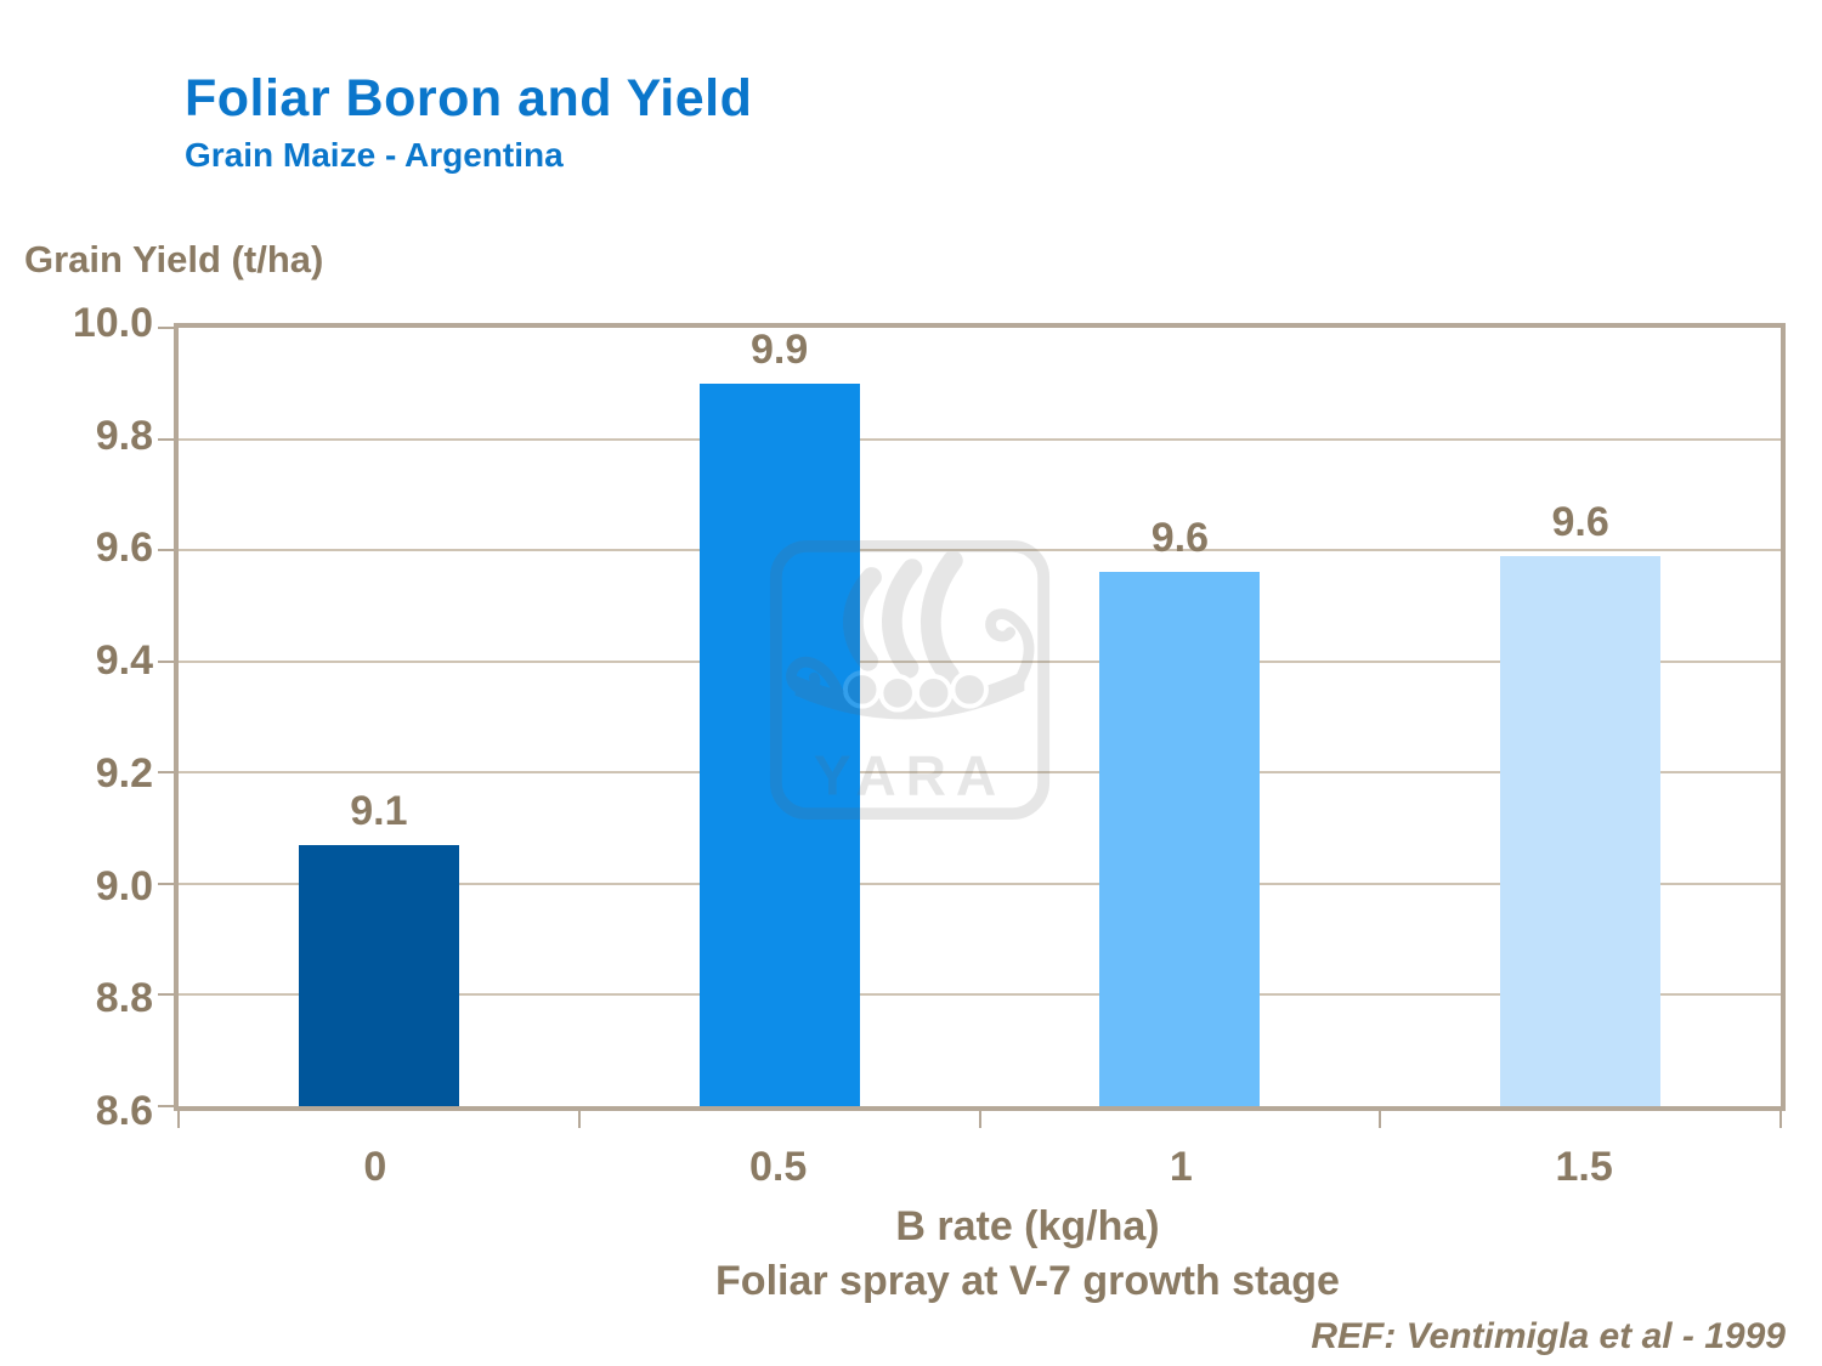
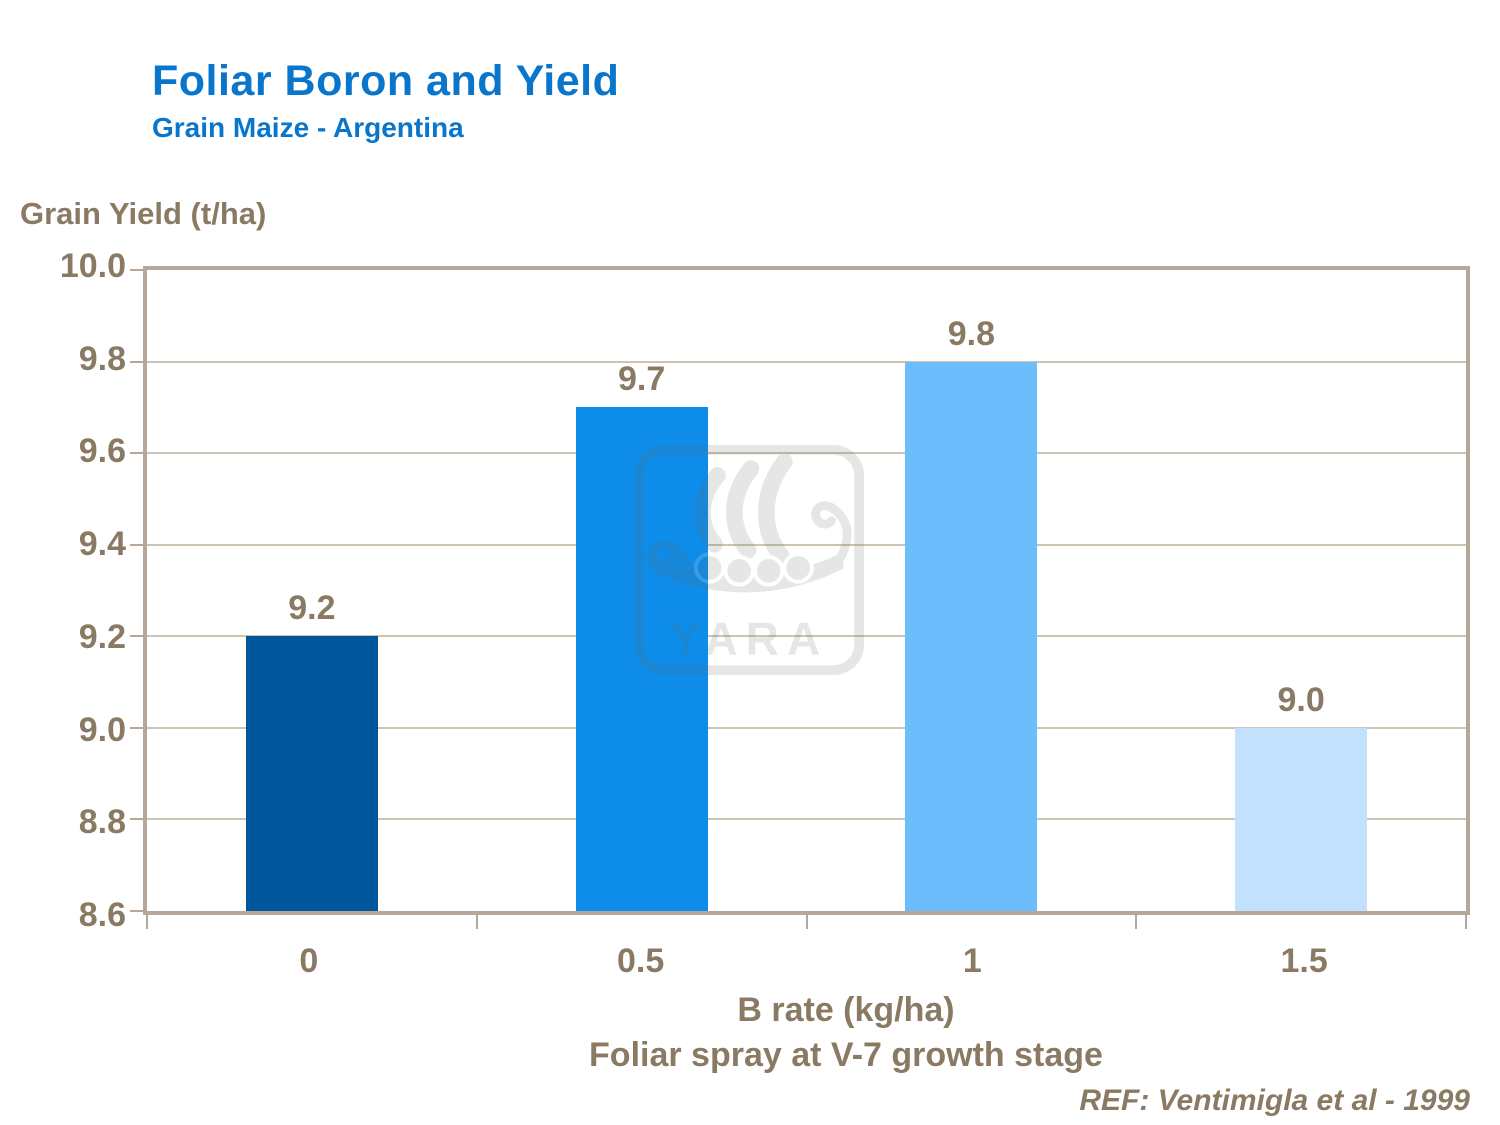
0: 9.1 -> 9.2
0.5: 9.9 -> 9.7
1: 9.6 -> 9.8
1.5: 9.6 -> 9.0
